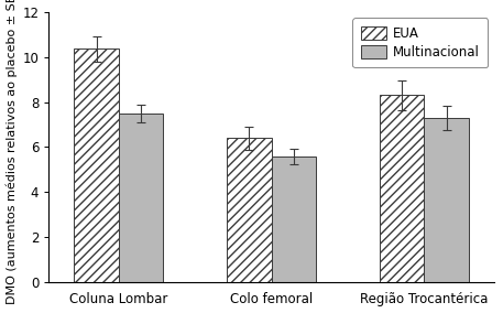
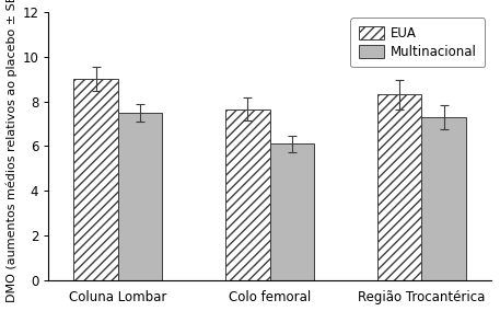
EUA/Coluna Lombar: 10.35 -> 9.00
EUA/Colo femoral: 6.40 -> 7.65
Multinacional/Colo femoral: 5.6 -> 6.1
